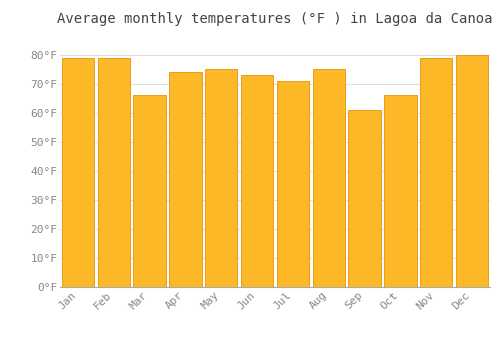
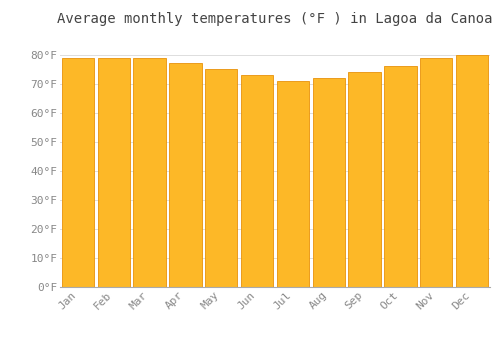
Mar: 66°F -> 79°F
Apr: 74°F -> 77°F
Aug: 75°F -> 72°F
Sep: 61°F -> 74°F
Oct: 66°F -> 76°F
